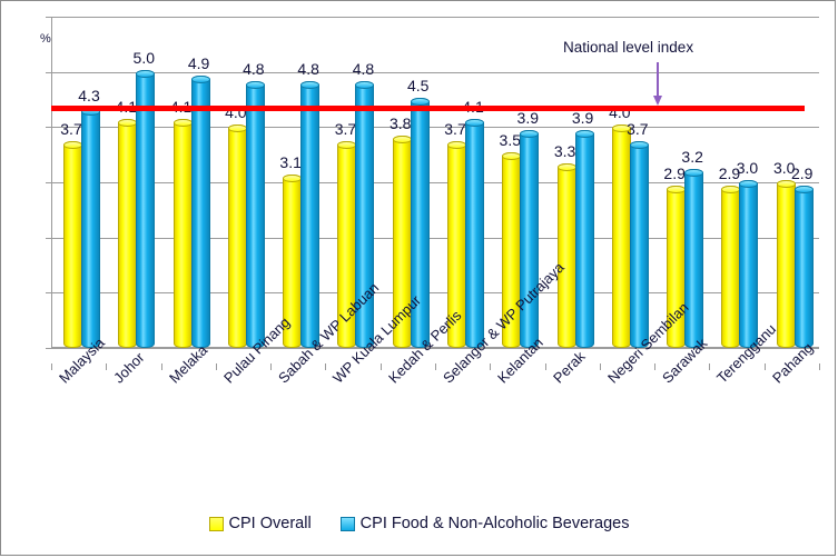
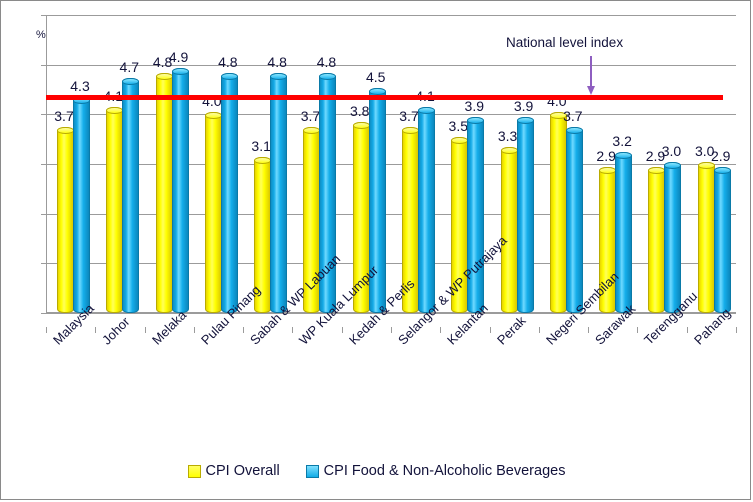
CPI Food & Non-Alcoholic Beverages/Johor: 5.0 -> 4.7
CPI Overall/Melaka: 4.1 -> 4.8
